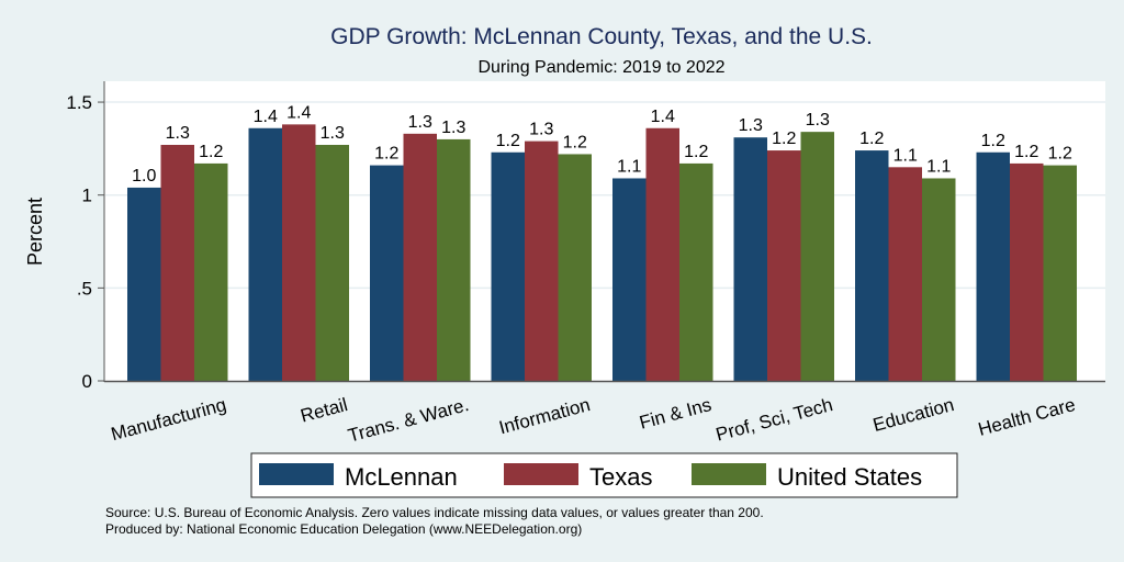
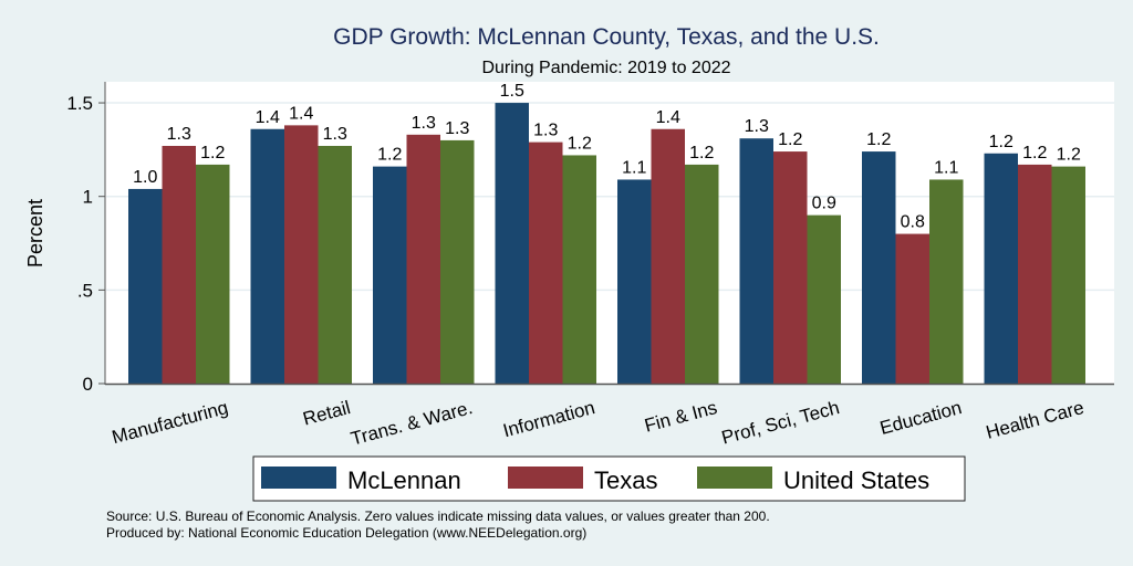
McLennan/Information: 1.2 -> 1.5
United States/Prof, Sci, Tech: 1.3 -> 0.9
Texas/Education: 1.1 -> 0.8
